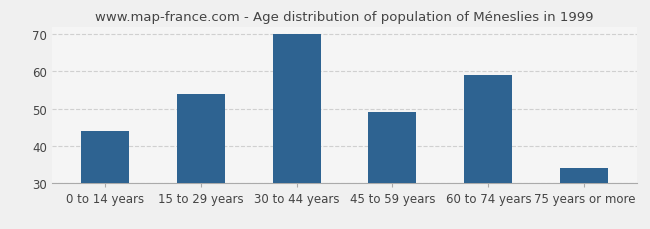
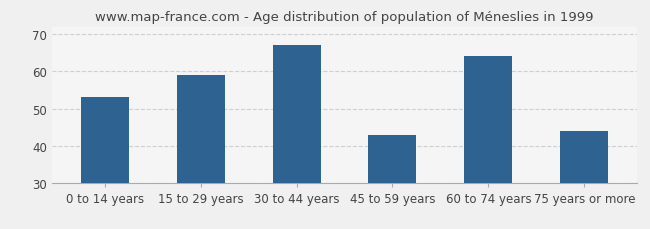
0 to 14 years: 44 -> 53
15 to 29 years: 54 -> 59
30 to 44 years: 70 -> 67
45 to 59 years: 49 -> 43
60 to 74 years: 59 -> 64
75 years or more: 34 -> 44
